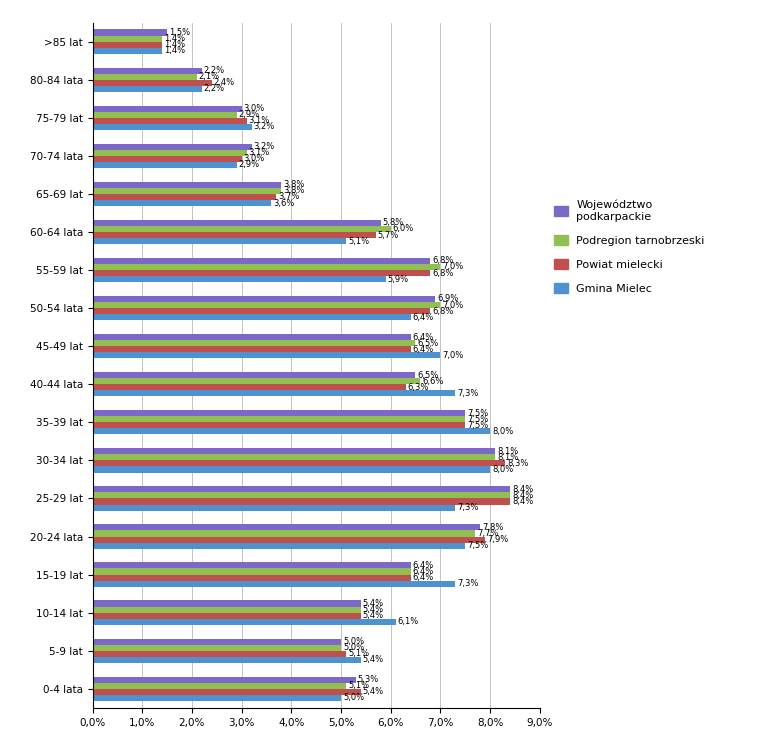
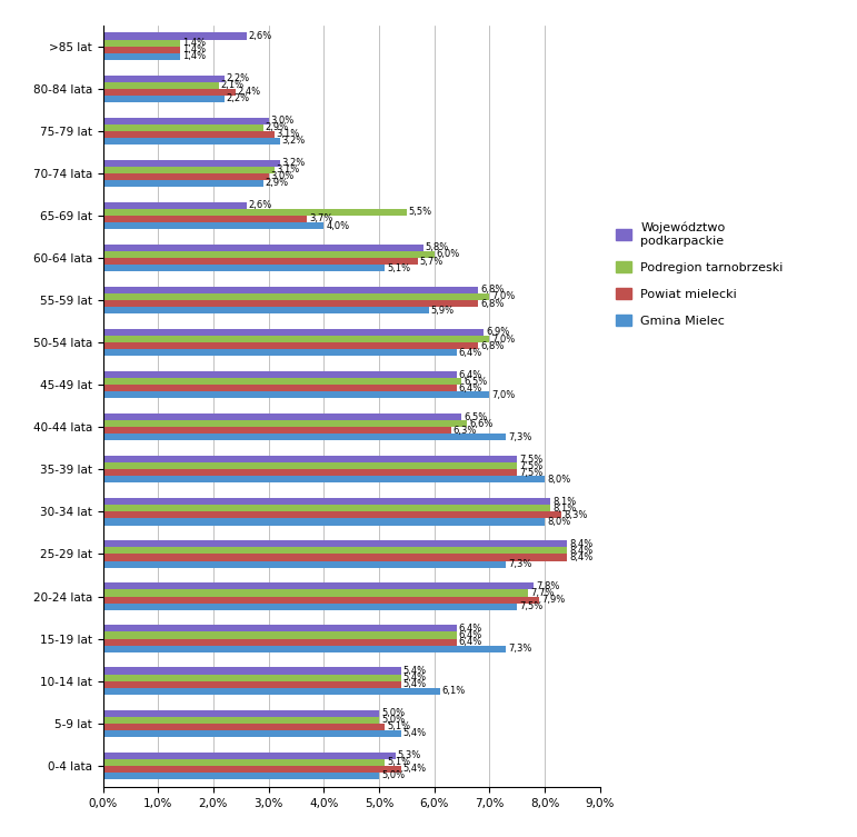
Województwo podkarpackie/>85 lat: 1,5% -> 2,6%
Województwo podkarpackie/65-69 lat: 3,8% -> 2,6%
Podregion tarnobrzeski/65-69 lat: 3,8% -> 5,5%
Gmina Mielec/65-69 lat: 3,6% -> 4,0%
